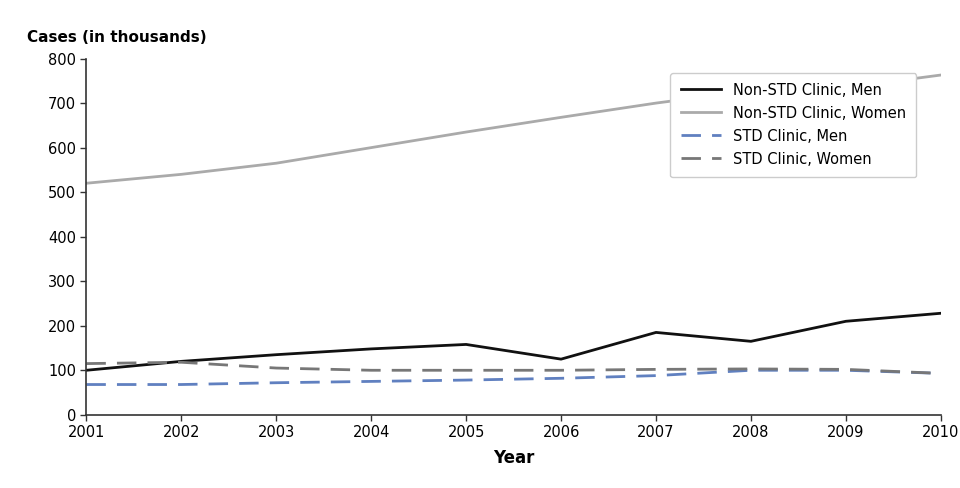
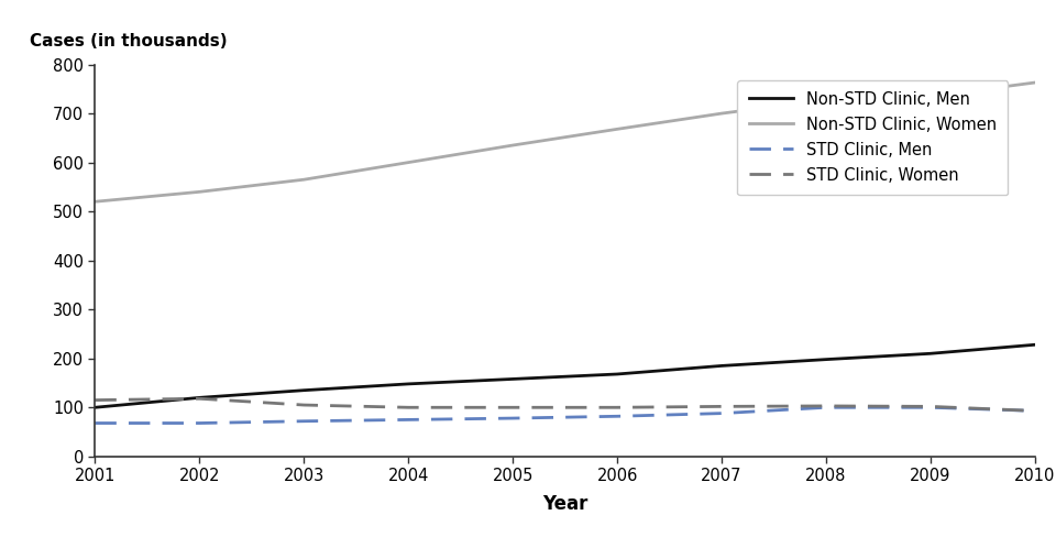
Non-STD Clinic, Men/2006: 125 -> 168
Non-STD Clinic, Men/2008: 165 -> 198
